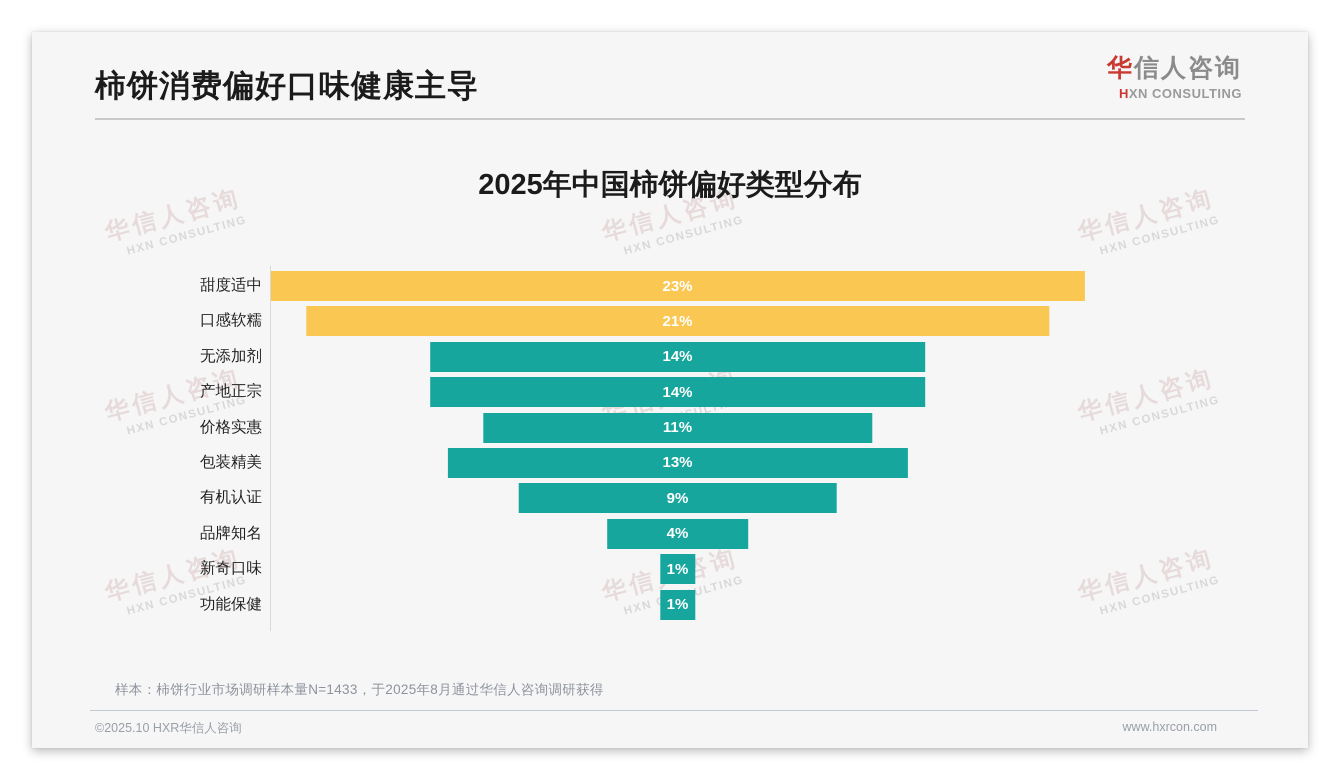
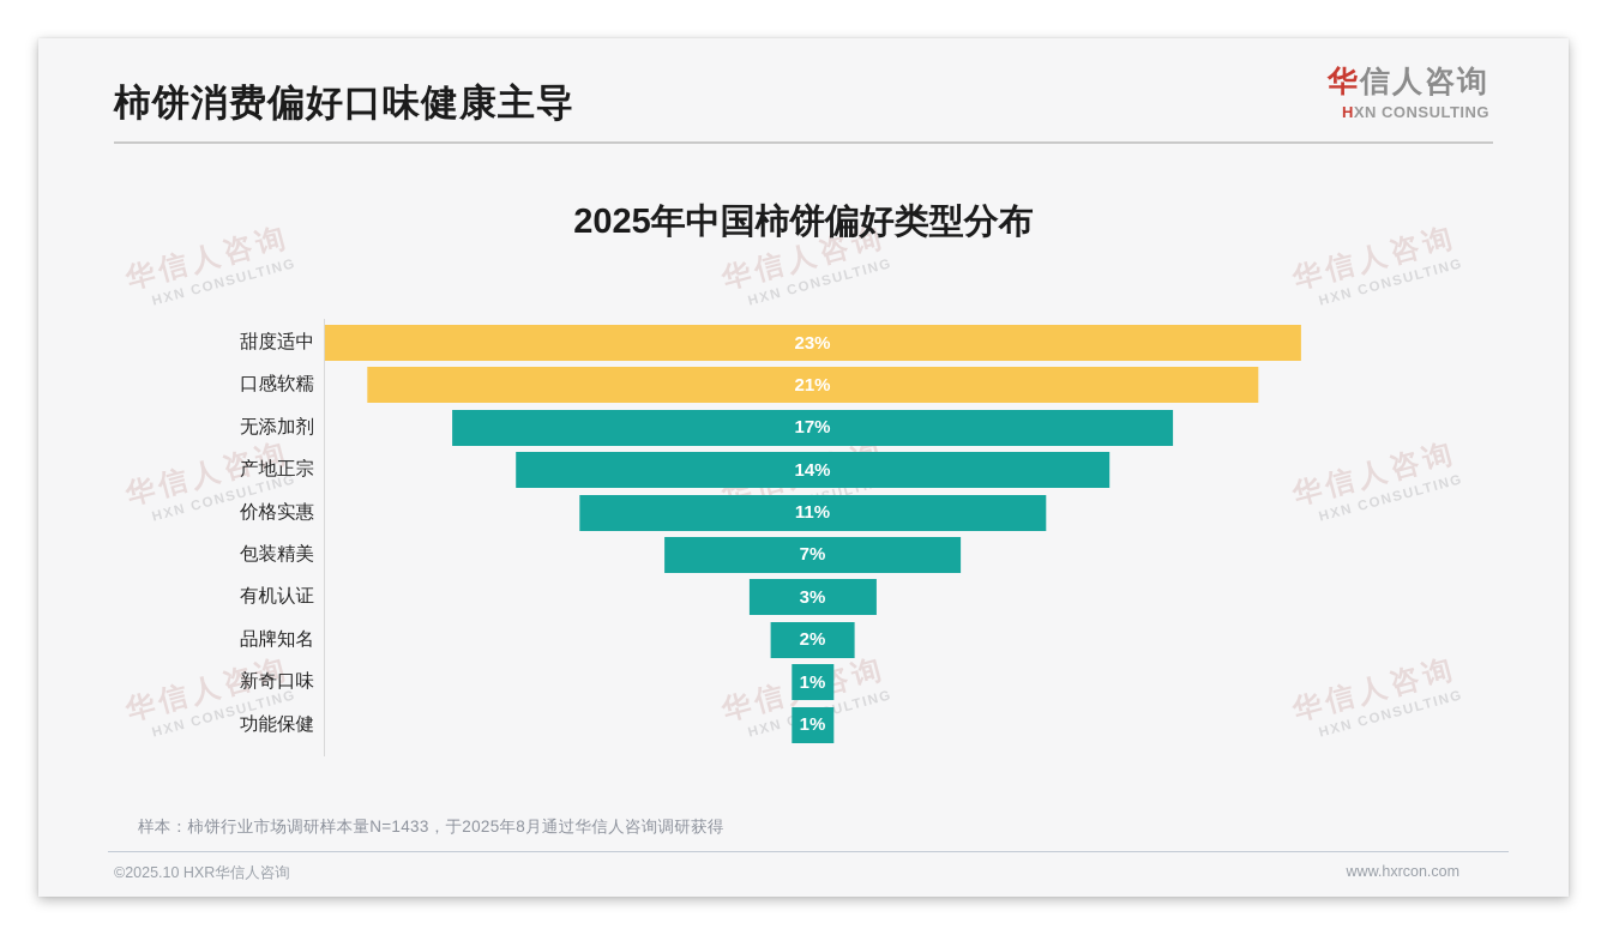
无添加剂: 14% -> 17%
包装精美: 13% -> 7%
有机认证: 9% -> 3%
品牌知名: 4% -> 2%
